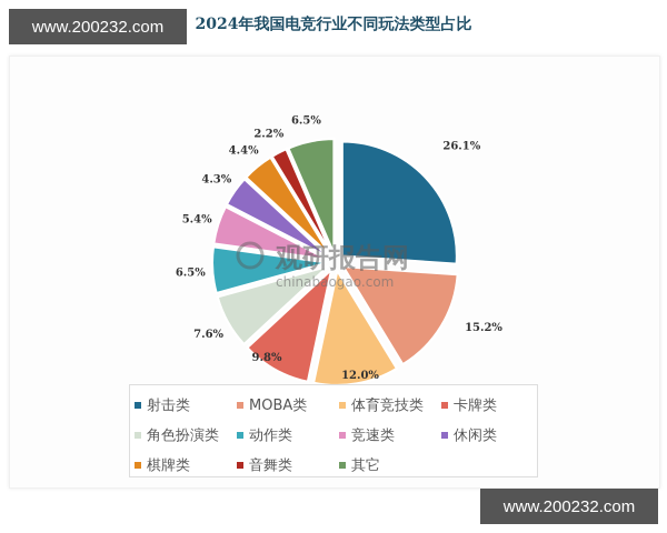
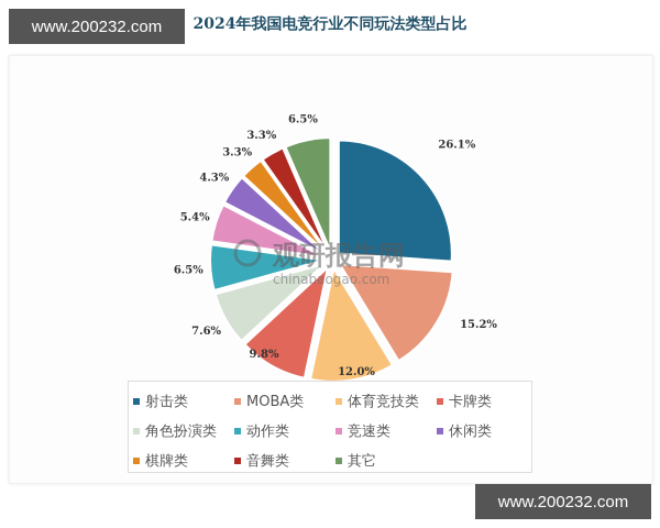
棋牌类: 4.4% -> 3.3%
音舞类: 2.2% -> 3.3%
